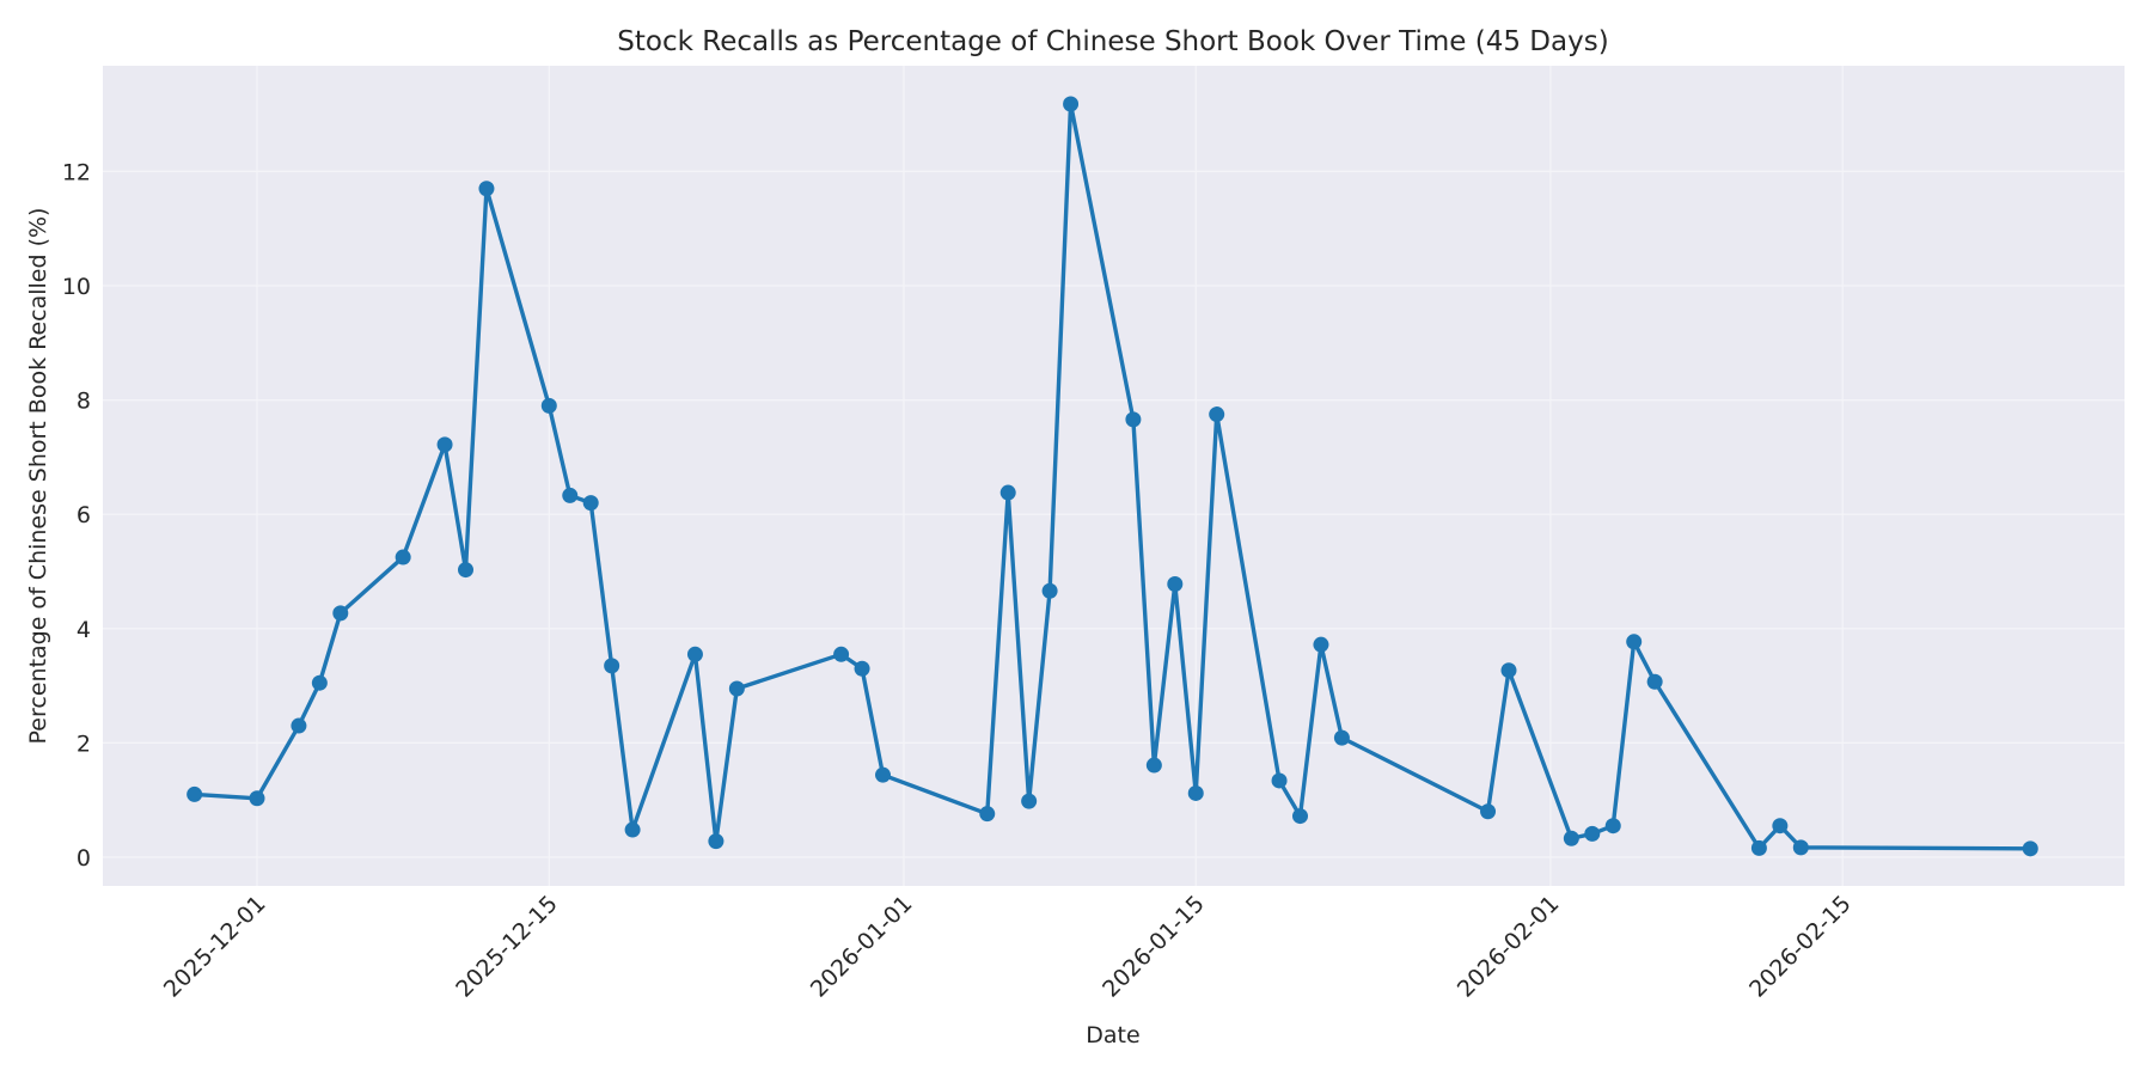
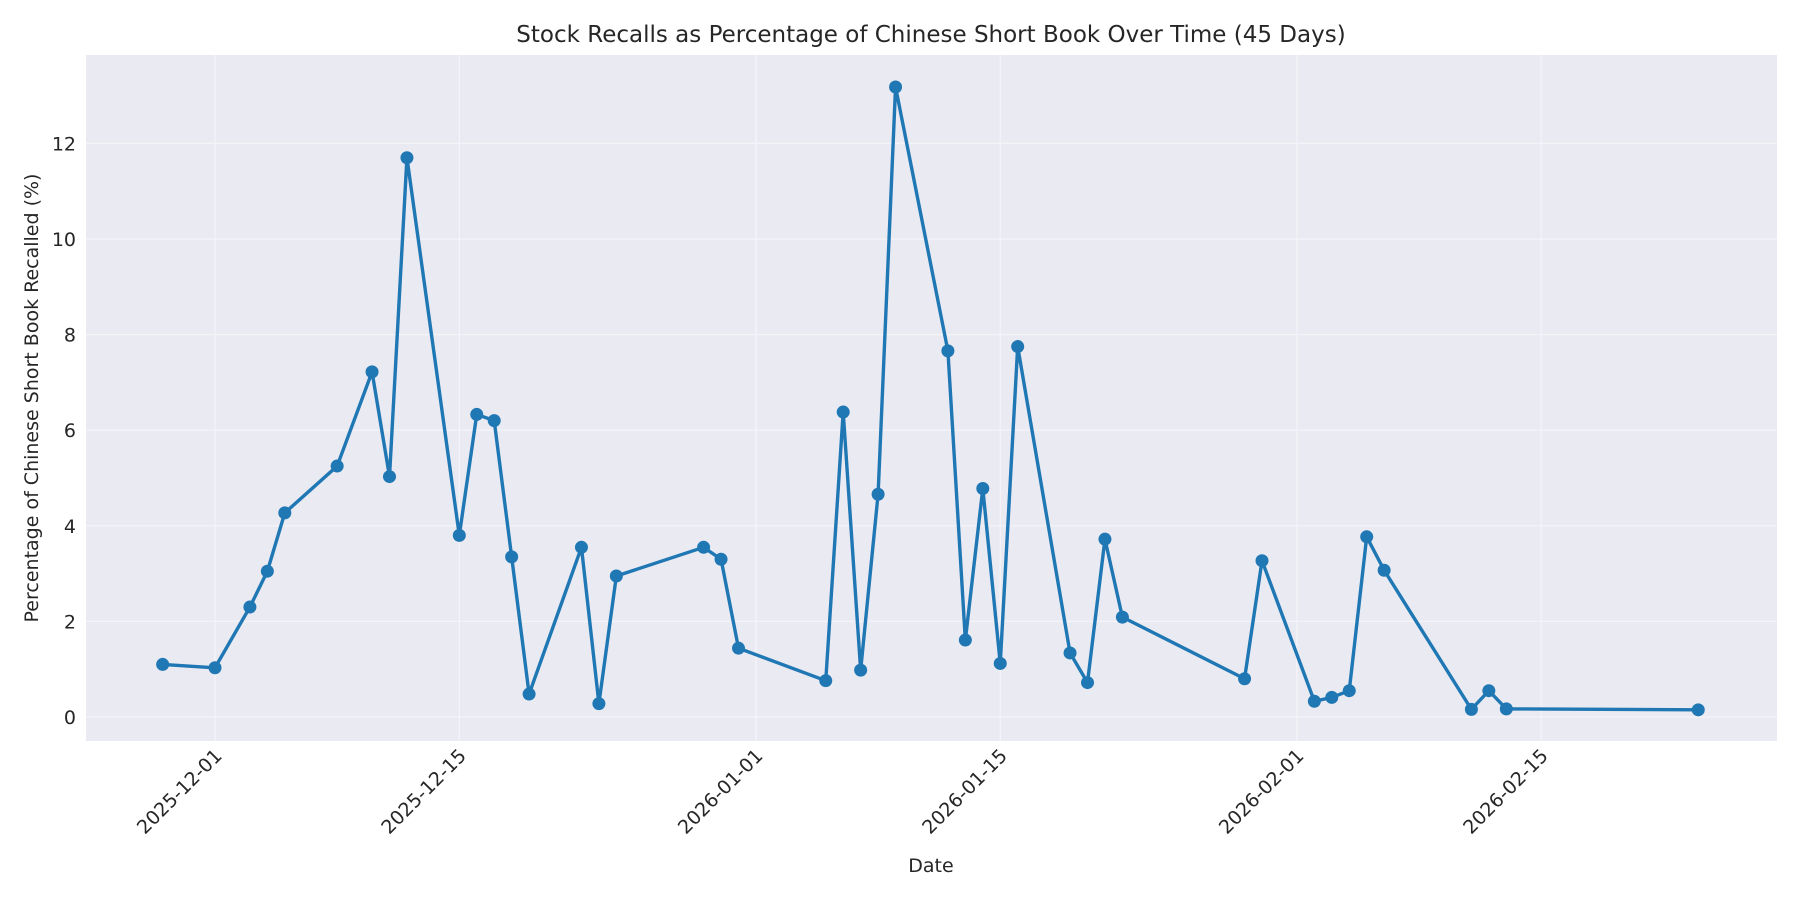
2025-12-15: 7.9 -> 3.8
